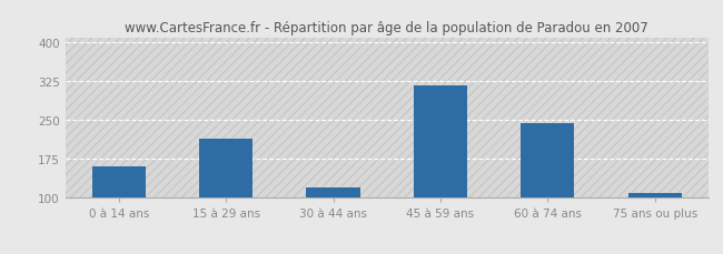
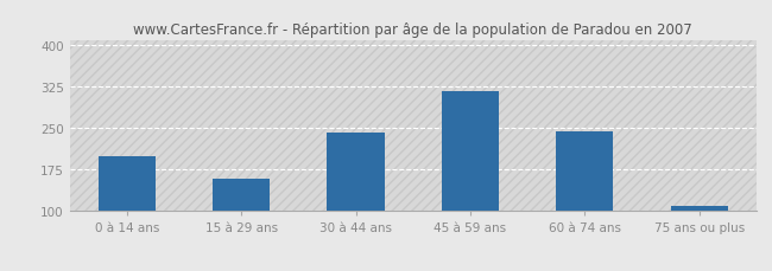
0 à 14 ans: 160 -> 200
15 à 29 ans: 215 -> 158
30 à 44 ans: 120 -> 242
